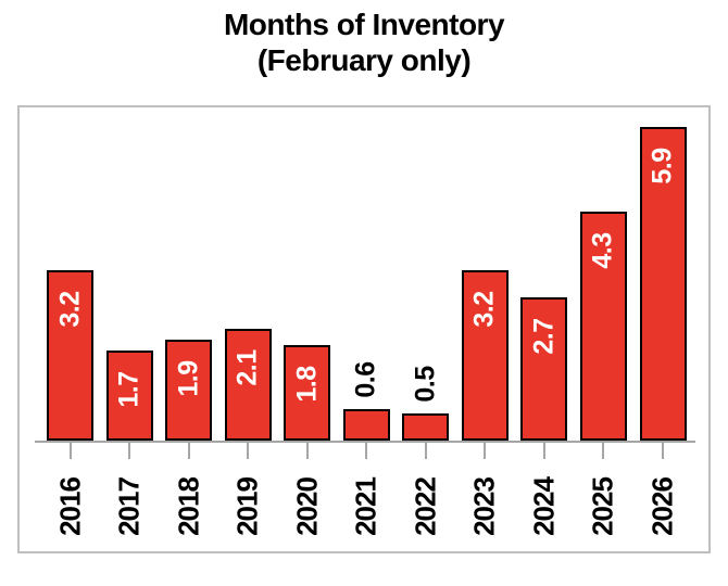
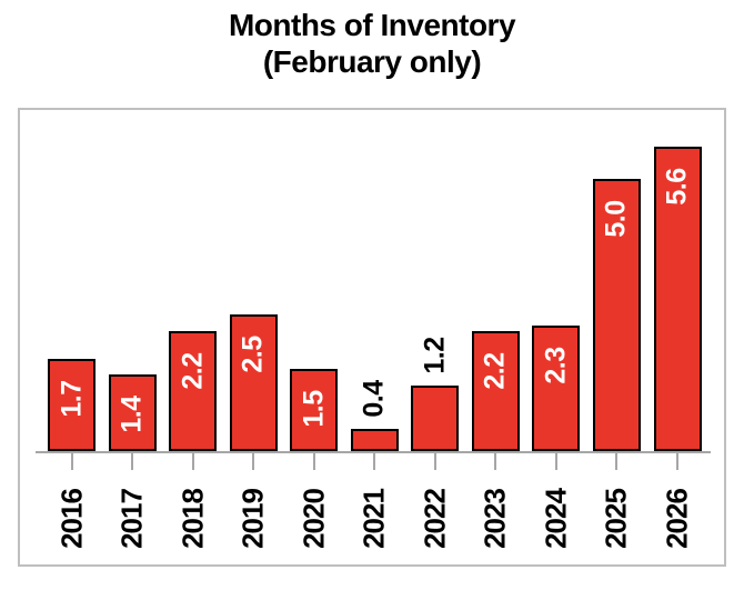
2016: 3.2 -> 1.7
2017: 1.7 -> 1.4
2018: 1.9 -> 2.2
2019: 2.1 -> 2.5
2020: 1.8 -> 1.5
2021: 0.6 -> 0.4
2022: 0.5 -> 1.2
2023: 3.2 -> 2.2
2024: 2.7 -> 2.3
2025: 4.3 -> 5.0
2026: 5.9 -> 5.6
